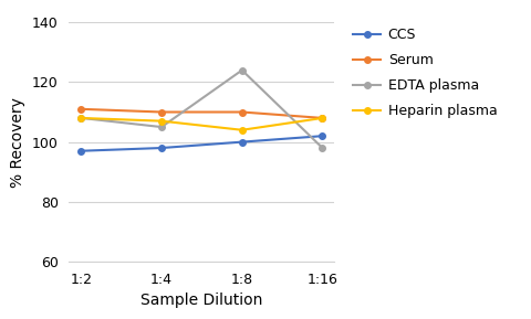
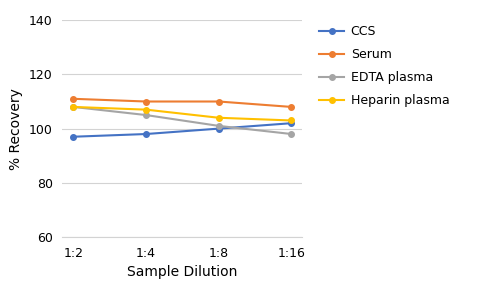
EDTA plasma/1:8: 124 -> 101
Heparin plasma/1:16: 108 -> 103
